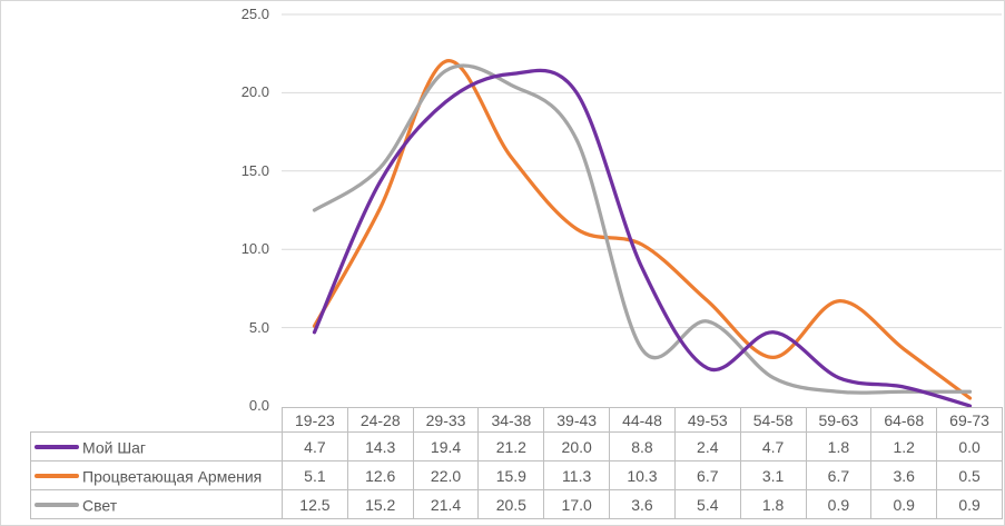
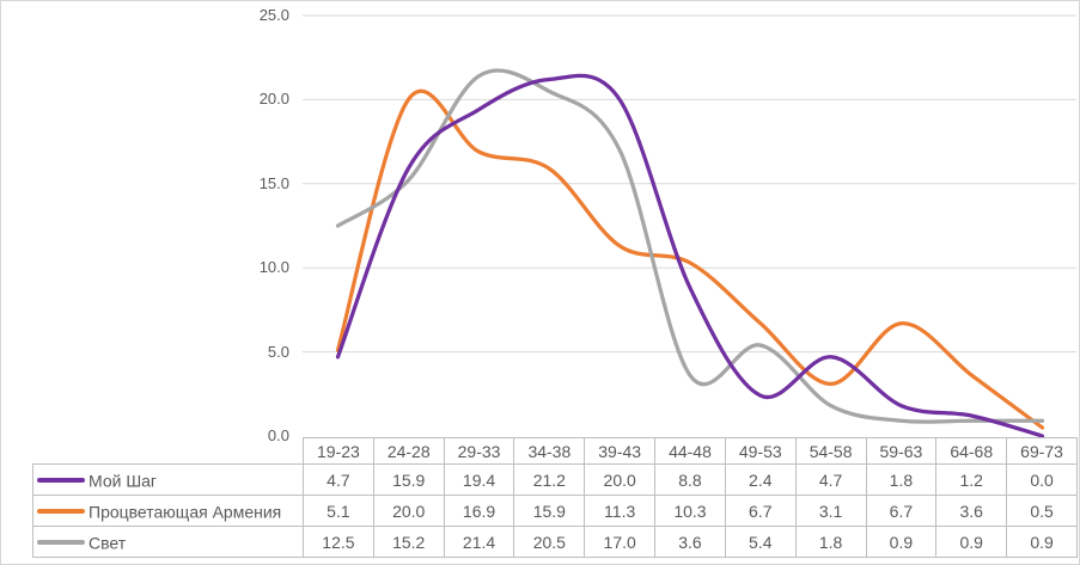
Мой Шаг/24-28: 14.3 -> 15.9
Процветающая Армения/24-28: 12.6 -> 20.0
Процветающая Армения/29-33: 22.0 -> 16.9
